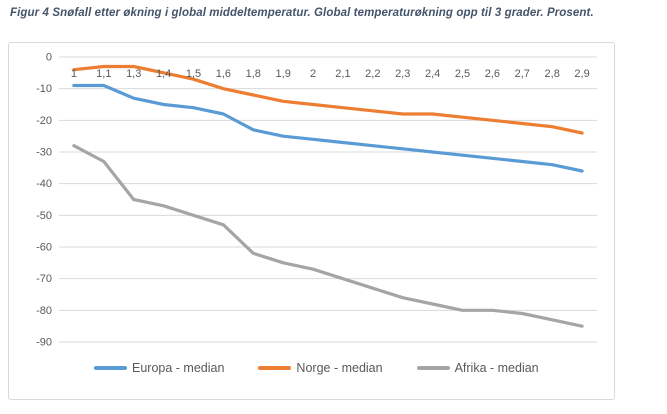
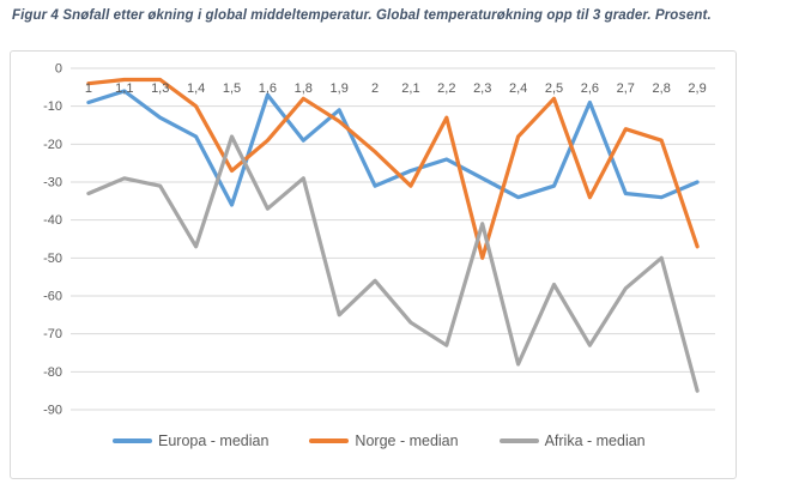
Afrika - median/1: -28 -> -33
Europa - median/1,1: -9 -> -6
Afrika - median/1,1: -33 -> -29
Afrika - median/1,3: -45 -> -31
Europa - median/1,4: -15 -> -18
Norge - median/1,4: -5 -> -10
Europa - median/1,5: -16 -> -36
Norge - median/1,5: -7 -> -27
Afrika - median/1,5: -50 -> -18
Europa - median/1,6: -18 -> -7
Norge - median/1,6: -10 -> -19
Afrika - median/1,6: -53 -> -37
Europa - median/1,8: -23 -> -19
Norge - median/1,8: -12 -> -8
Afrika - median/1,8: -62 -> -29
Europa - median/1,9: -25 -> -11
Europa - median/2: -26 -> -31
Norge - median/2: -15 -> -22
Afrika - median/2: -67 -> -56
Norge - median/2,1: -16 -> -31
Afrika - median/2,1: -70 -> -67
Europa - median/2,2: -28 -> -24
Norge - median/2,2: -17 -> -13
Norge - median/2,3: -18 -> -50
Afrika - median/2,3: -76 -> -41
Europa - median/2,4: -30 -> -34
Norge - median/2,5: -19 -> -8
Afrika - median/2,5: -80 -> -57
Europa - median/2,6: -32 -> -9
Norge - median/2,6: -20 -> -34
Afrika - median/2,6: -80 -> -73
Norge - median/2,7: -21 -> -16
Afrika - median/2,7: -81 -> -58
Norge - median/2,8: -22 -> -19
Afrika - median/2,8: -83 -> -50
Europa - median/2,9: -36 -> -30
Norge - median/2,9: -24 -> -47
